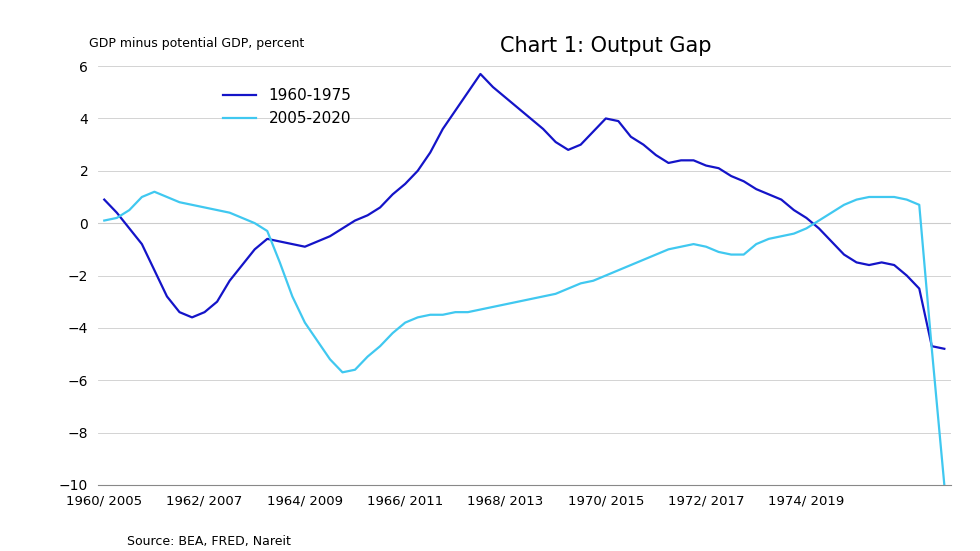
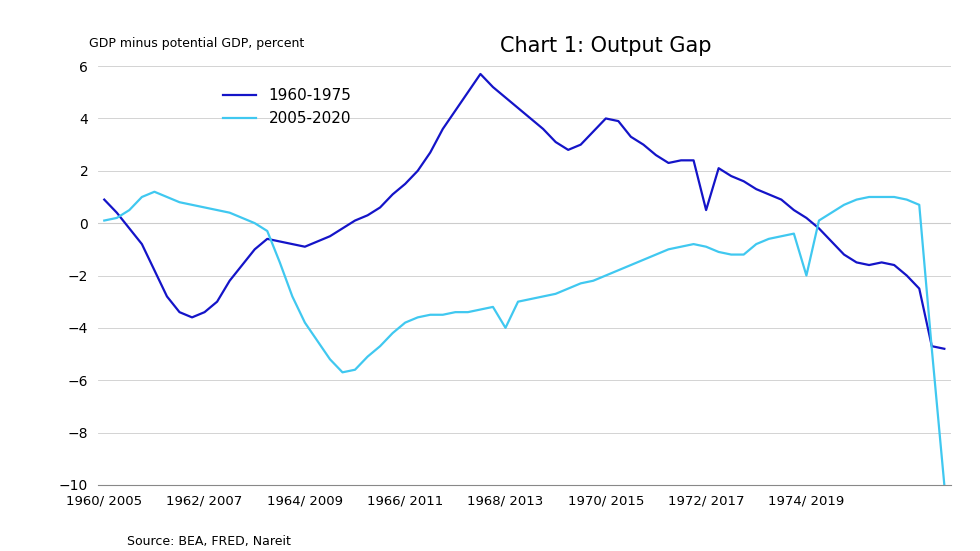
2005-2020/1968/ 2013: -3.1 -> -4.0
1960-1975/1972/ 2017: 2.2 -> 0.5
2005-2020/1974/ 2019: -0.2 -> -2.0
